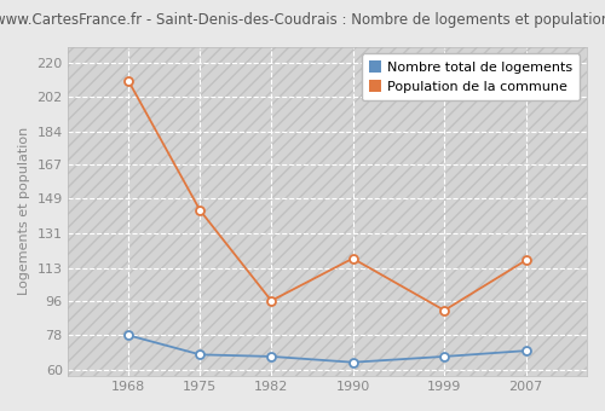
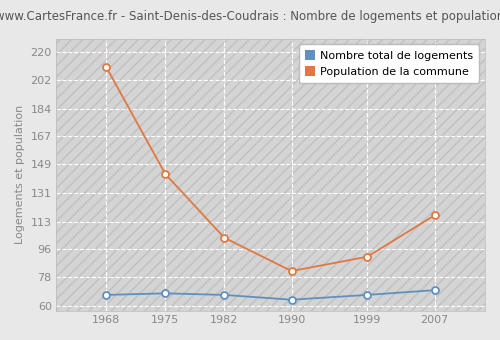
Nombre total de logements/1968: 78 -> 67
Population de la commune/1982: 96 -> 103
Population de la commune/1990: 118 -> 82
